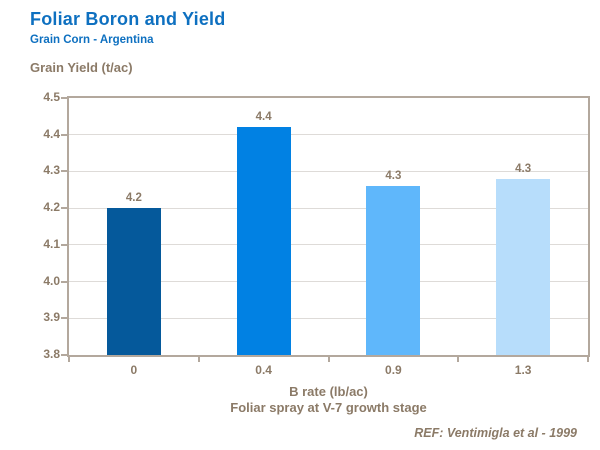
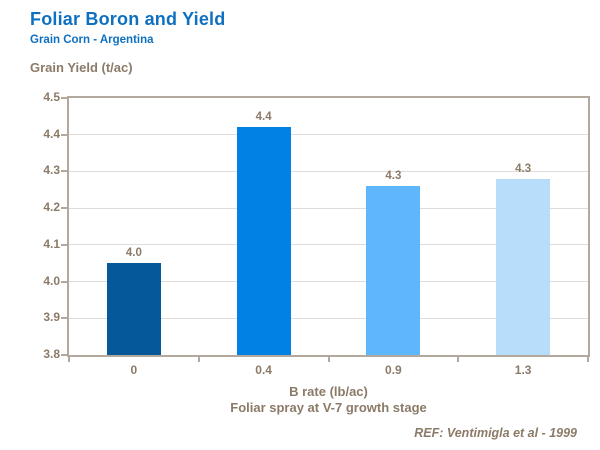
0: 4.2 -> 4.0
